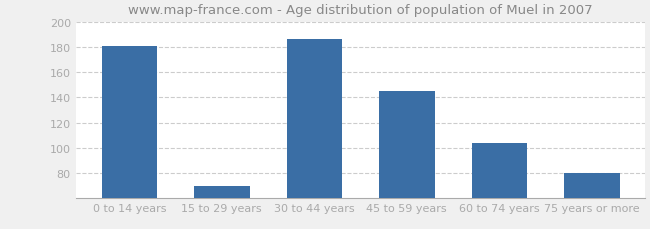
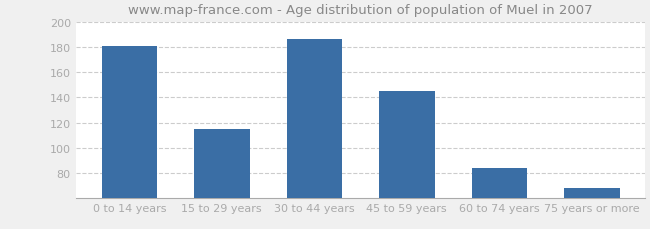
15 to 29 years: 70 -> 115
60 to 74 years: 104 -> 84
75 years or more: 80 -> 68
